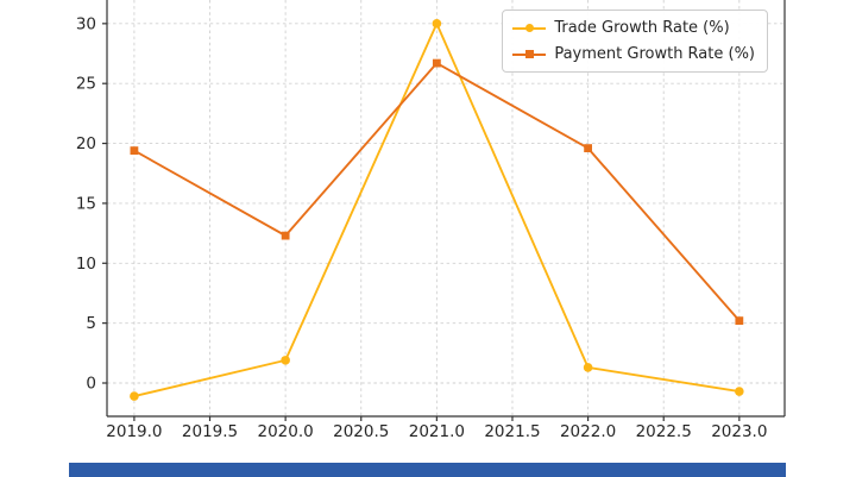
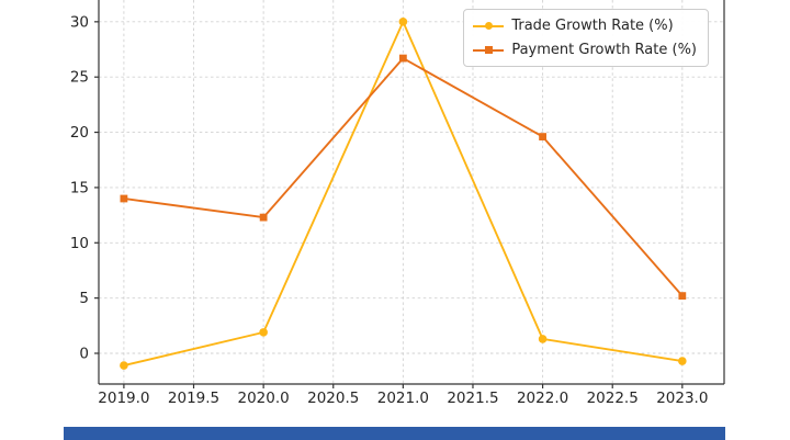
Payment Growth Rate (%)/2019.0: 19.4 -> 14.0
